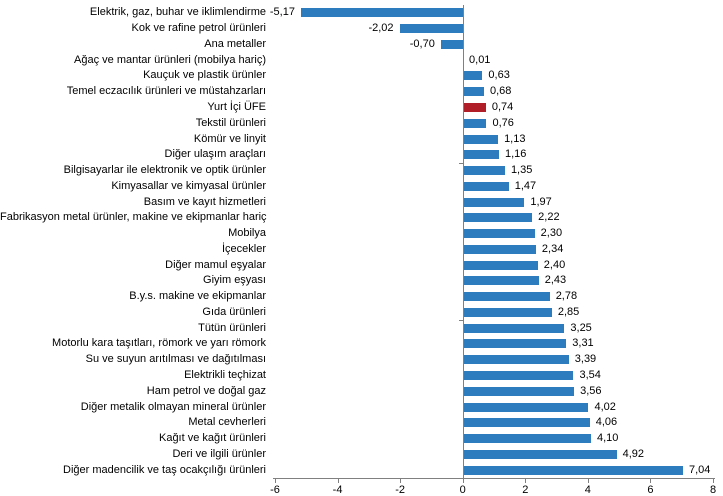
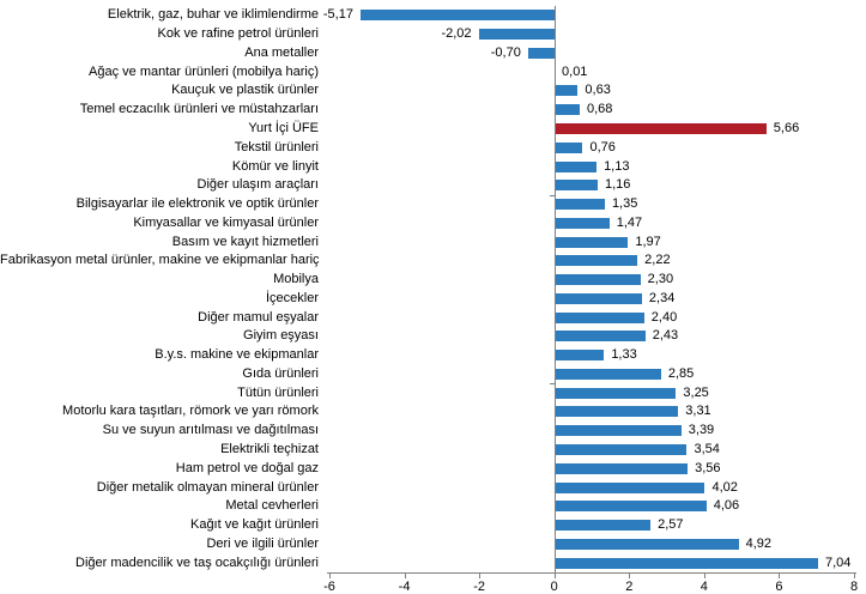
Yurt İçi ÜFE: 0,74 -> 5,66
B.y.s. makine ve ekipmanlar: 2,78 -> 1,33
Kağıt ve kağıt ürünleri: 4,10 -> 2,57
